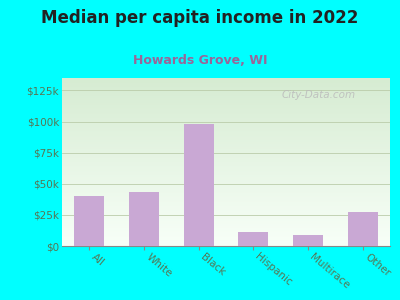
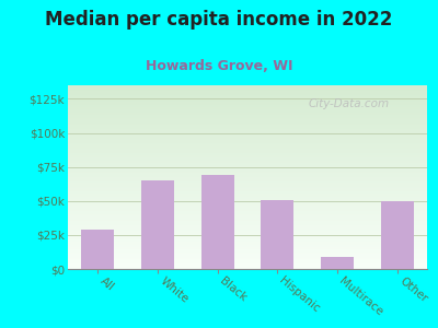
All: $40k -> $29k
White: $43k -> $65k
Black: $98k -> $69k
Hispanic: $11k -> $51k
Other: $27k -> $50k
